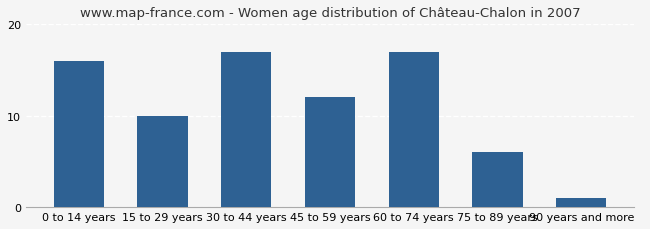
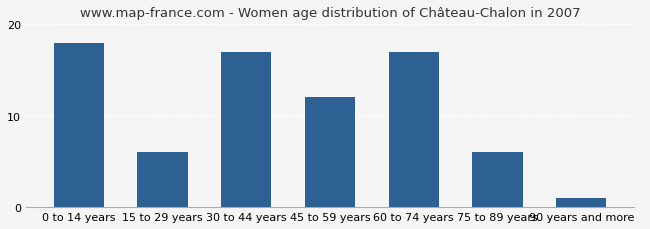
0 to 14 years: 16 -> 18
15 to 29 years: 10 -> 6
